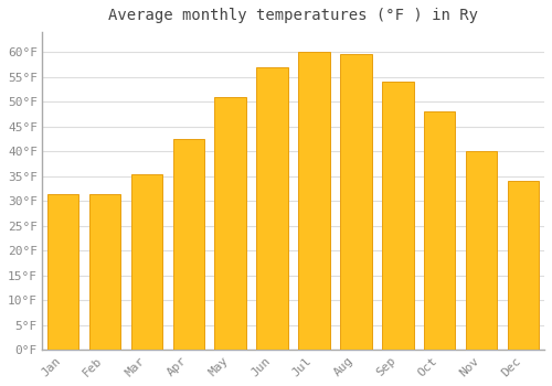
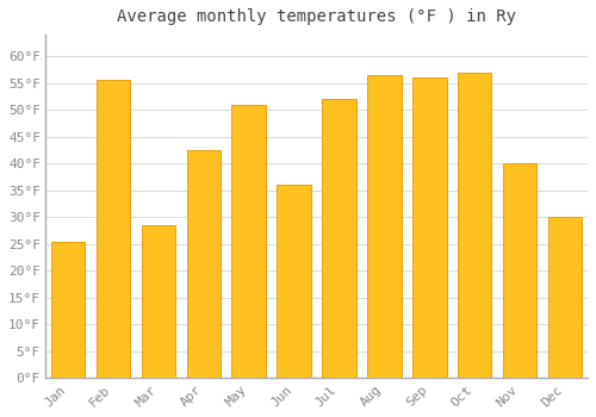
Jan: 31.5°F -> 25.5°F
Feb: 31.5°F -> 55.5°F
Mar: 35.5°F -> 28.5°F
Jun: 57.0°F -> 36.0°F
Jul: 60.0°F -> 52.0°F
Aug: 59.5°F -> 56.5°F
Sep: 54.0°F -> 56.0°F
Oct: 48.0°F -> 57.0°F
Dec: 34.0°F -> 30.0°F
